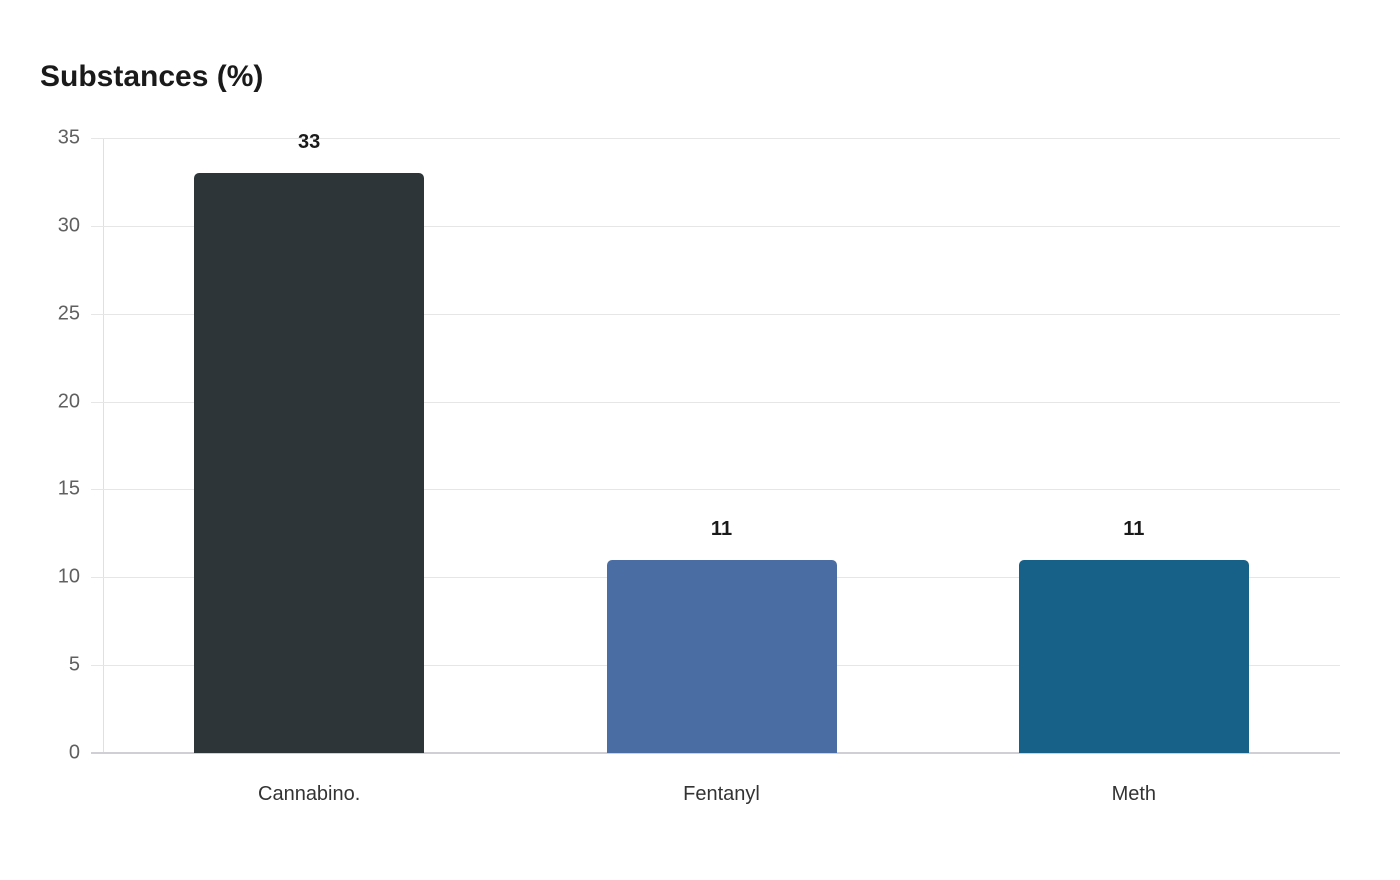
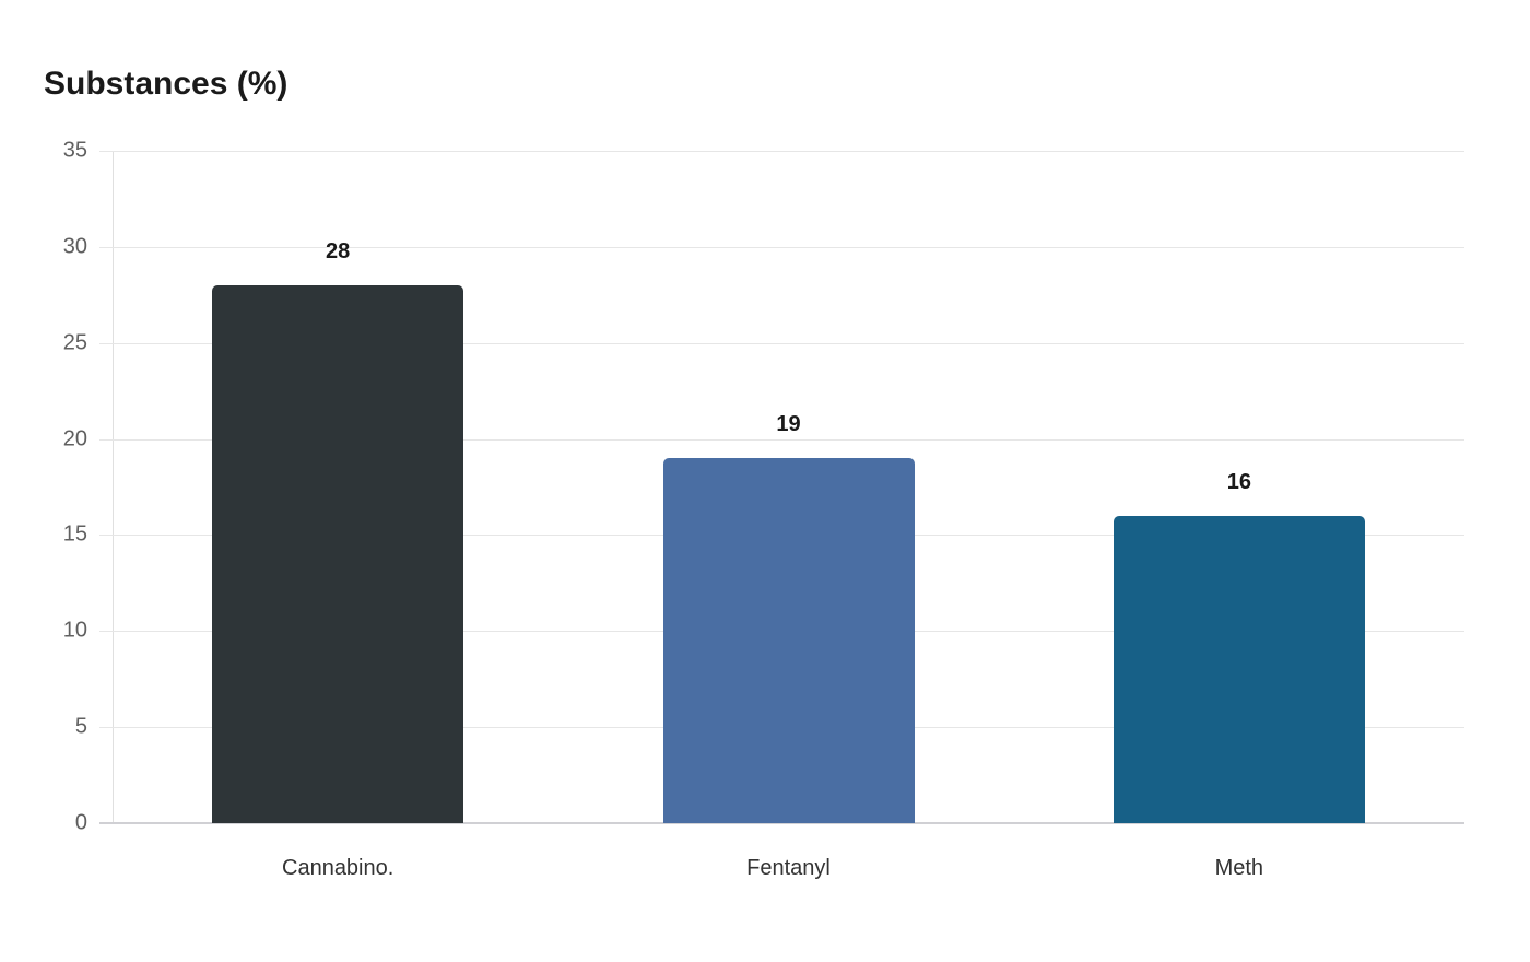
Cannabino.: 33 -> 28
Fentanyl: 11 -> 19
Meth: 11 -> 16
